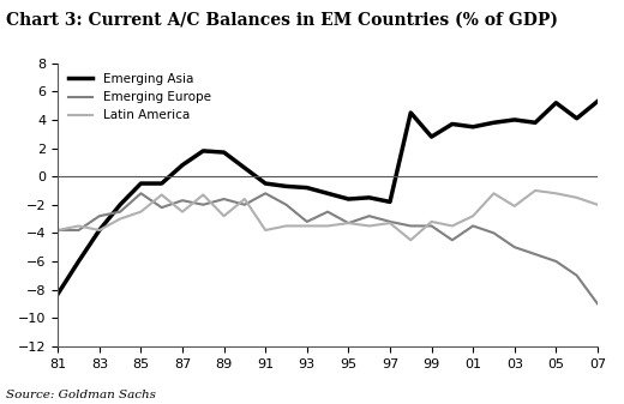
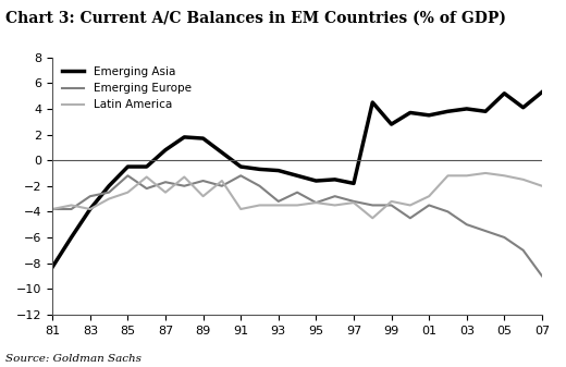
Latin America/03: -2.1 -> -1.2
